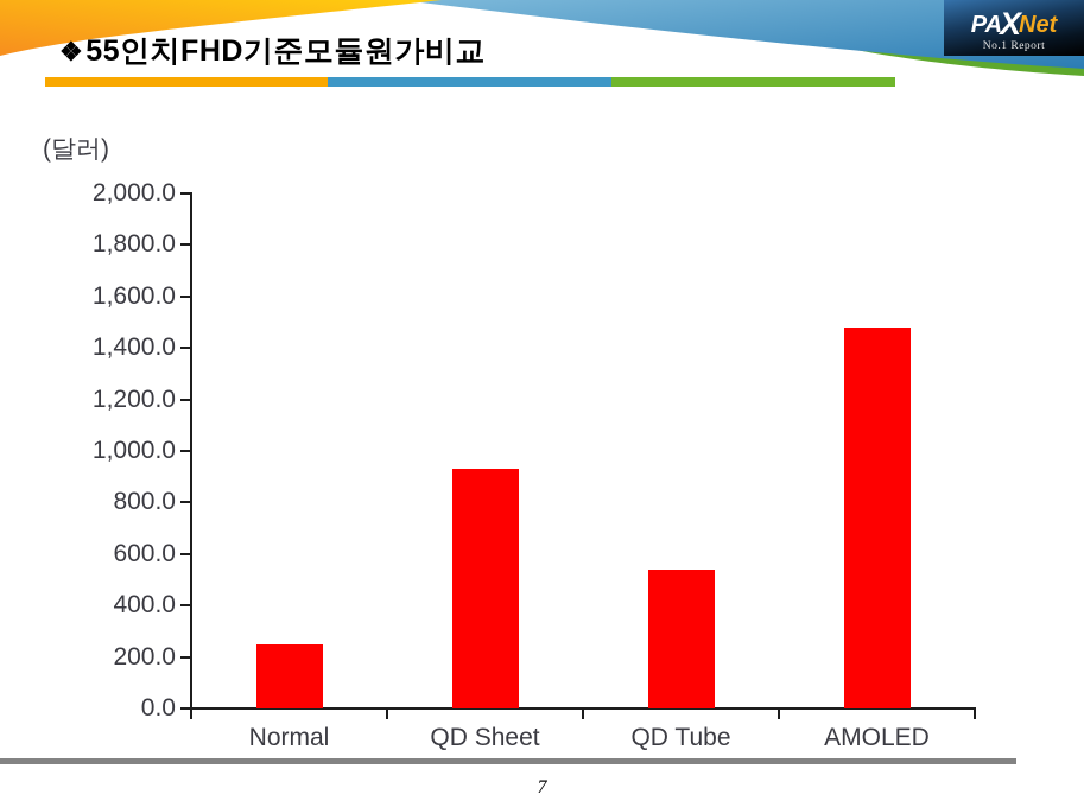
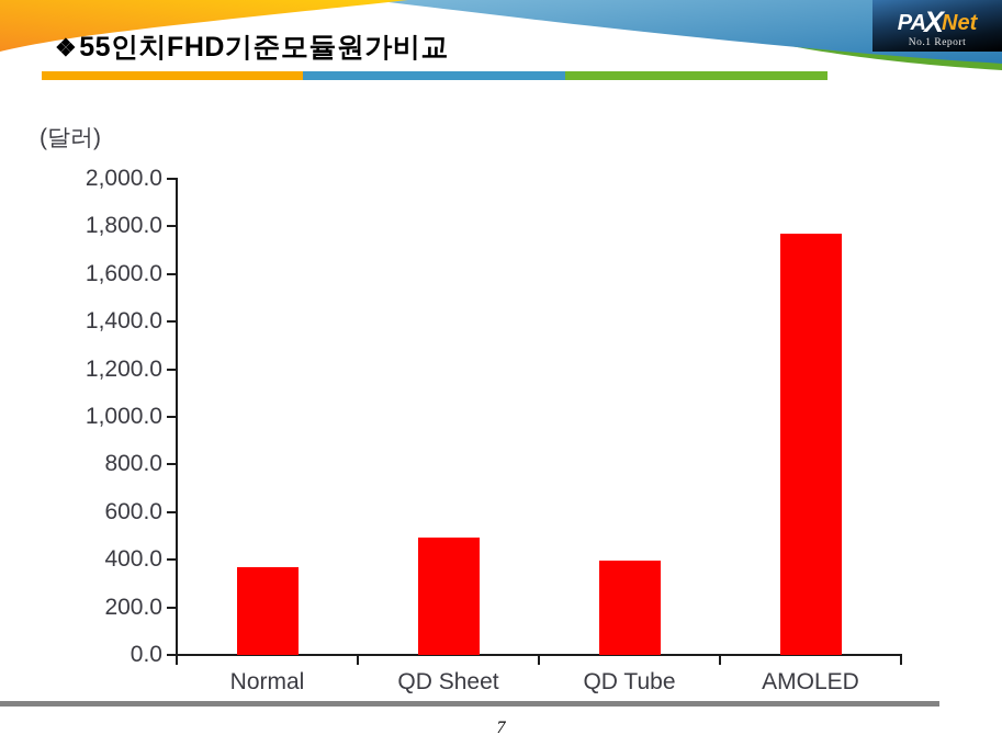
Normal: 250 -> 370
QD Sheet: 930 -> 500
QD Tube: 540 -> 400
AMOLED: 1480 -> 1770
